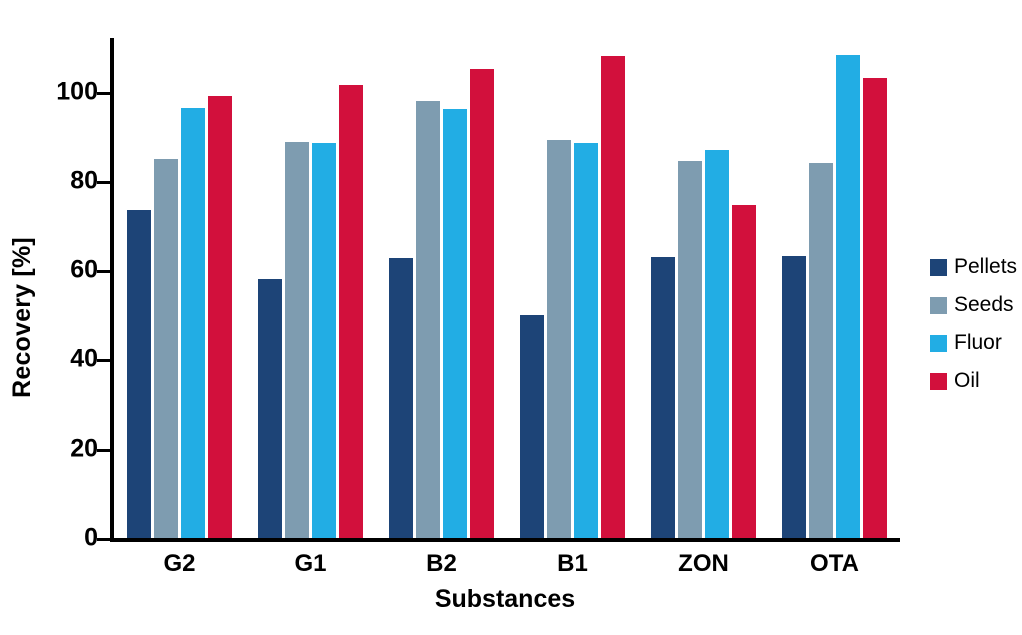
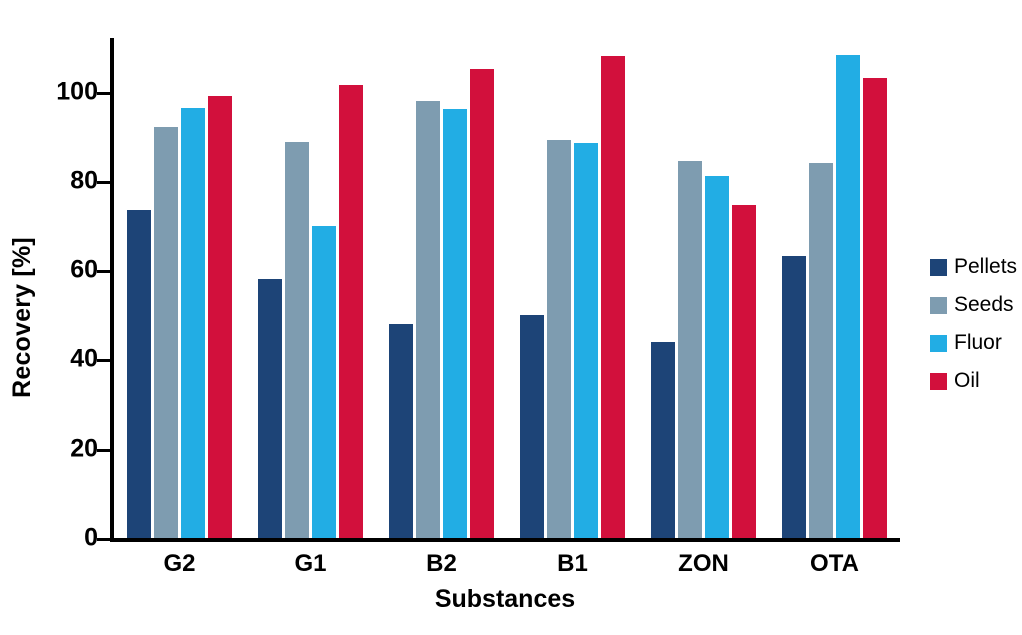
Seeds/G2: 85 -> 92
Fluor/G1: 88 -> 70
Pellets/B2: 63 -> 48
Pellets/ZON: 63 -> 44
Fluor/ZON: 87 -> 81
